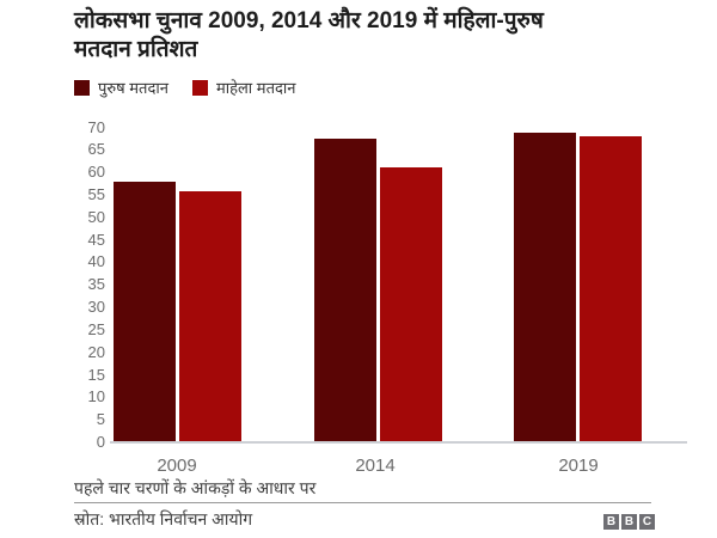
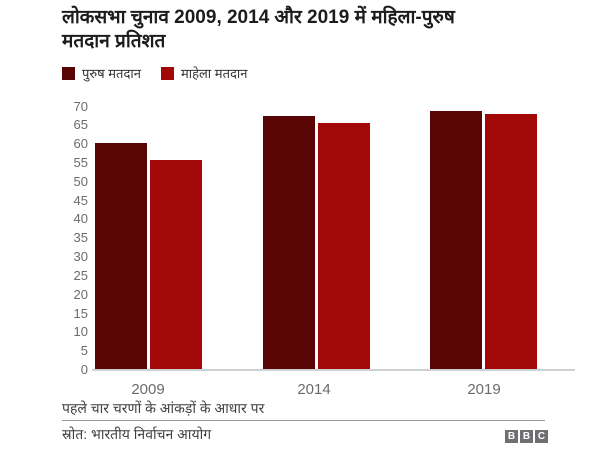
पुरुष मतदान/2009: 58 -> 60
माहेला मतदान/2014: 61 -> 66
